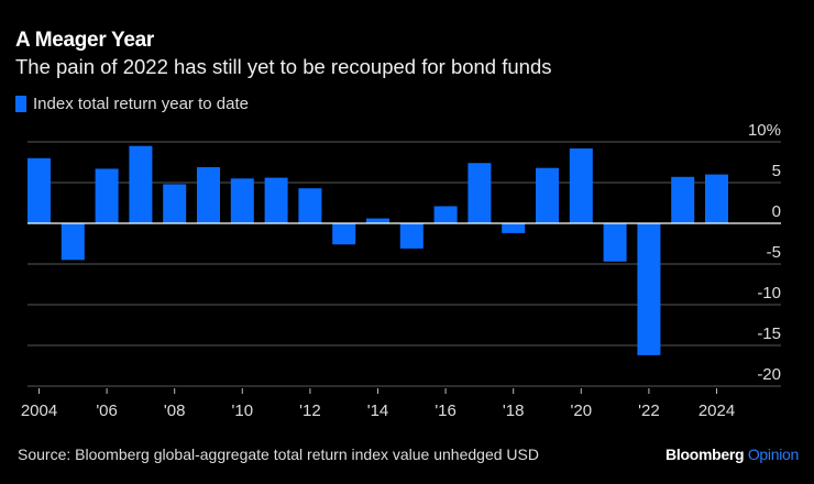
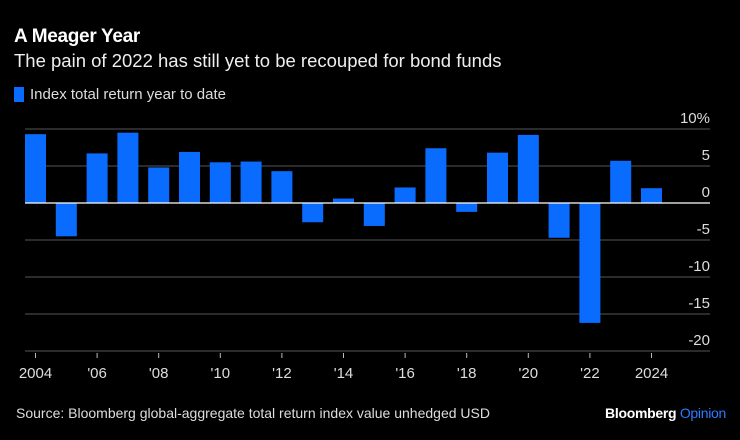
2004: 8% -> 9%
2024: 6% -> 2%
